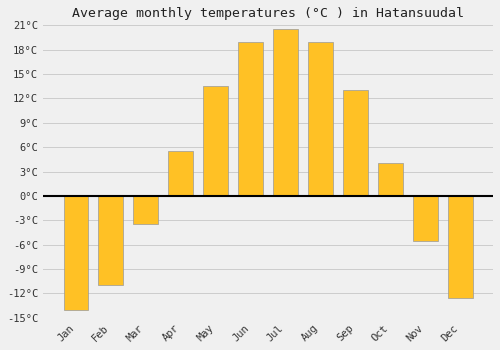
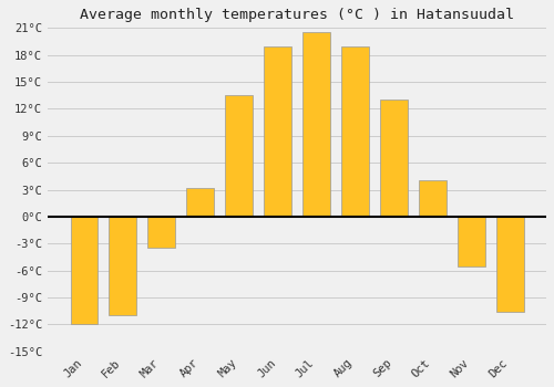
Jan: -14.0°C -> -12.0°C
Apr: 5.5°C -> 3.2°C
Dec: -12.5°C -> -10.6°C
